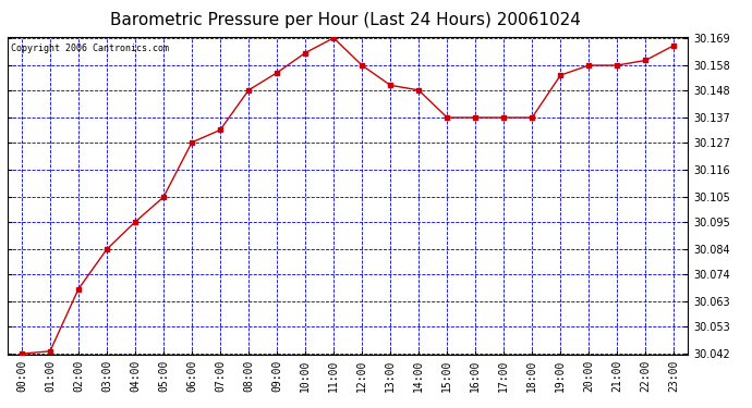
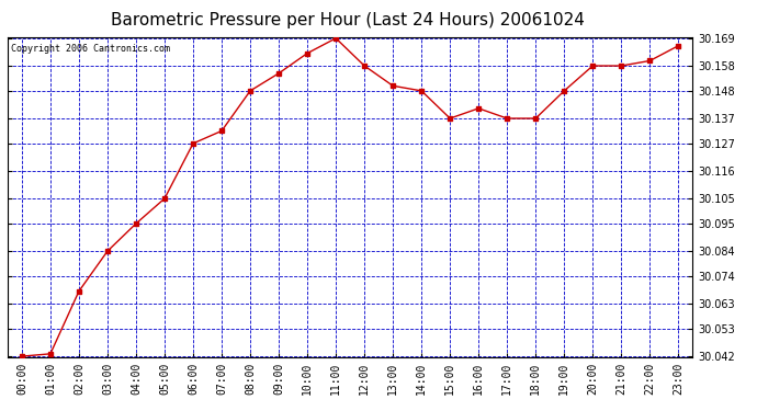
16:00: 30.137 -> 30.141
19:00: 30.154 -> 30.148
